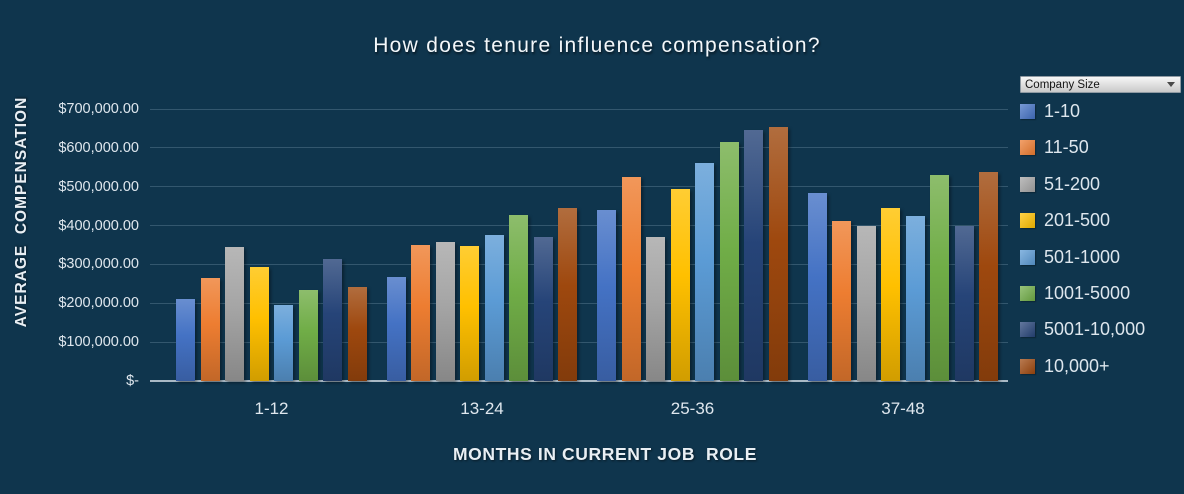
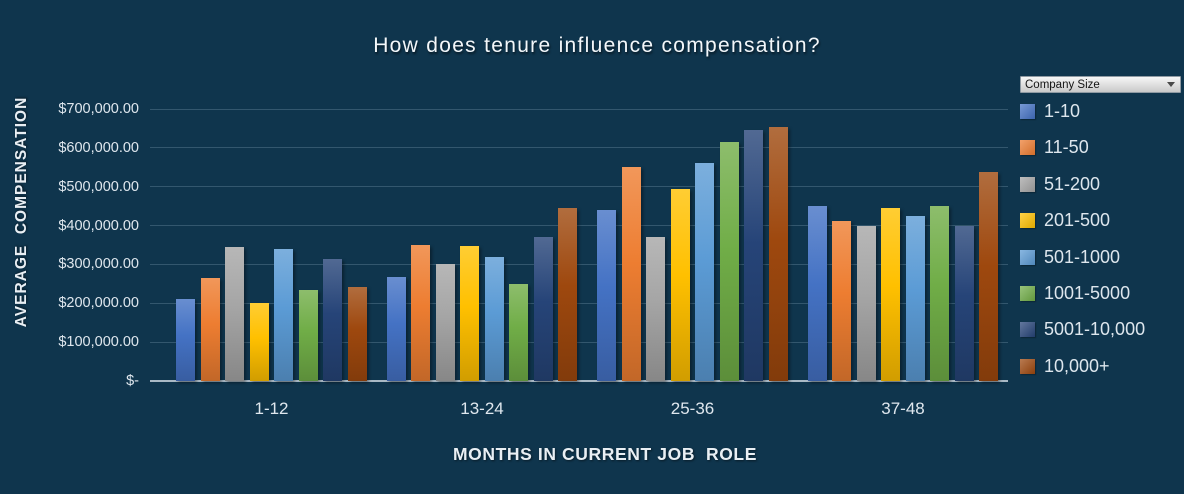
201-500/1-12: $290000 -> $200000
501-1000/1-12: $200000 -> $340000
51-200/13-24: $360000 -> $300000
501-1000/13-24: $380000 -> $320000
1001-5000/13-24: $430000 -> $250000
11-50/25-36: $530000 -> $550000
1-10/37-48: $480000 -> $450000
1001-5000/37-48: $530000 -> $450000
